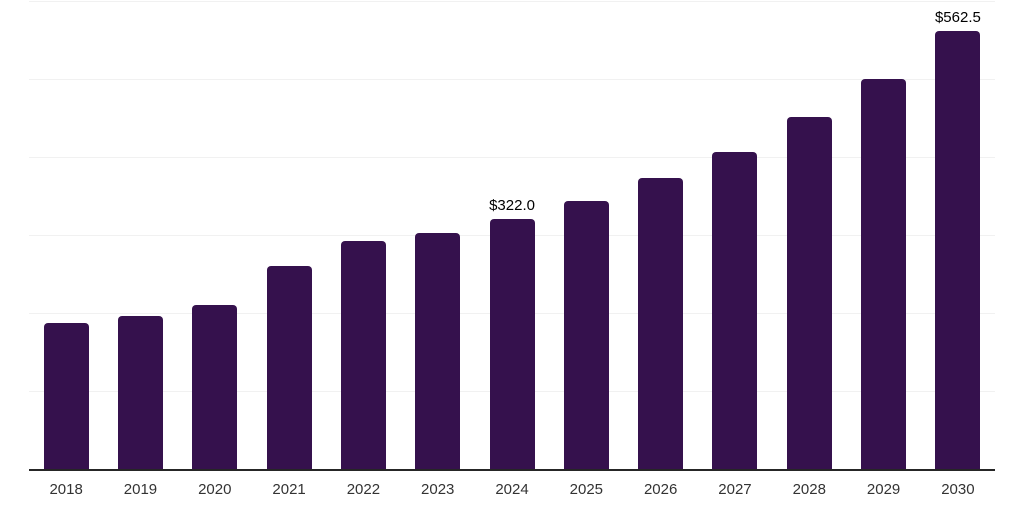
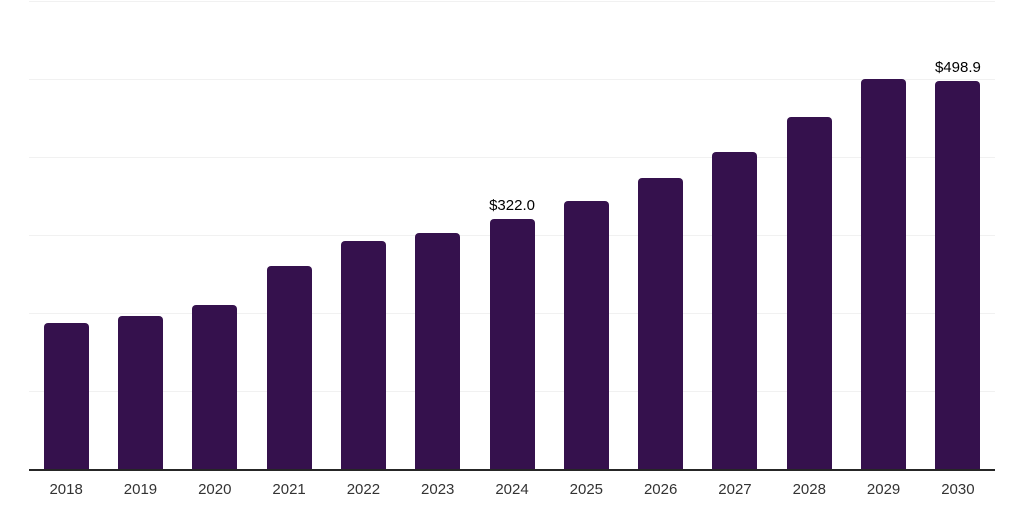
2030: $562.5 -> $498.9
